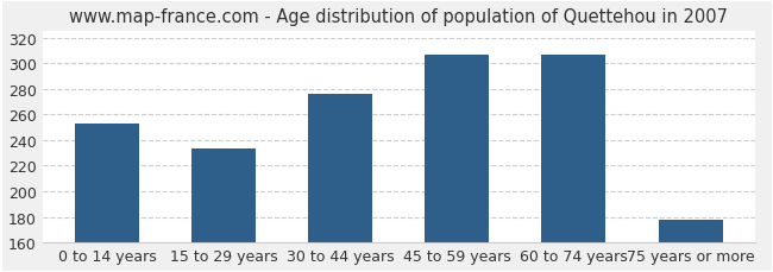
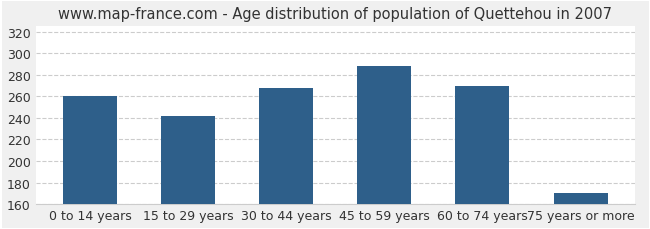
0 to 14 years: 253 -> 260
15 to 29 years: 233 -> 242
30 to 44 years: 276 -> 268
45 to 59 years: 307 -> 288
60 to 74 years: 307 -> 270
75 years or more: 178 -> 170
